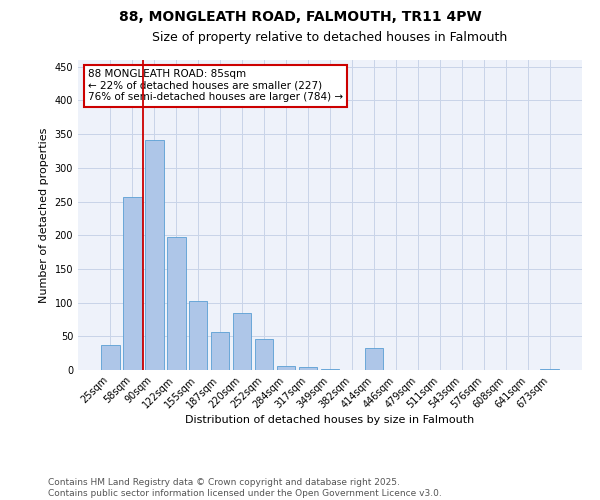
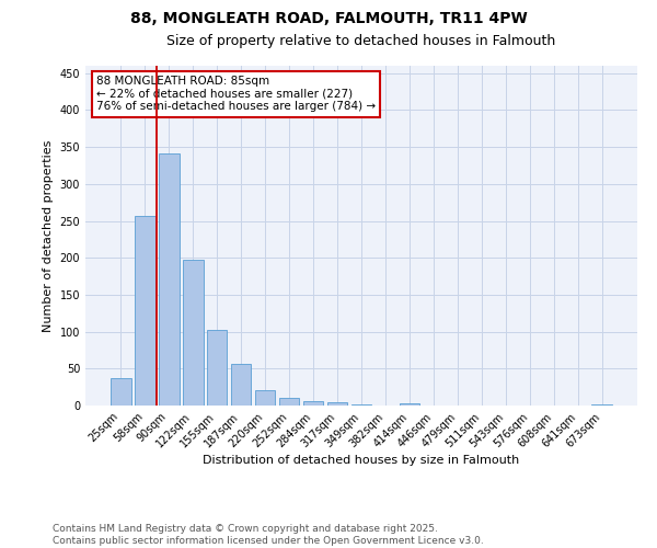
220sqm: 84 -> 21
252sqm: 46 -> 11
414sqm: 32 -> 3
